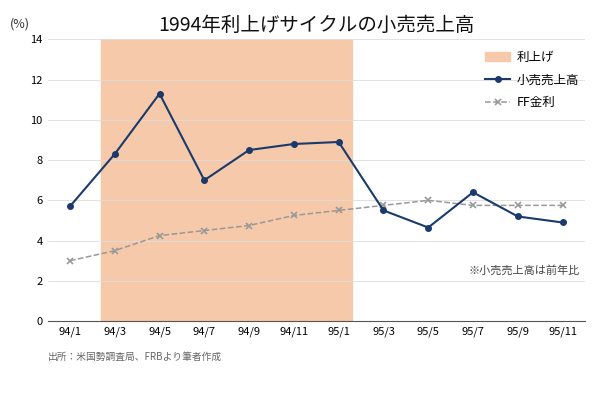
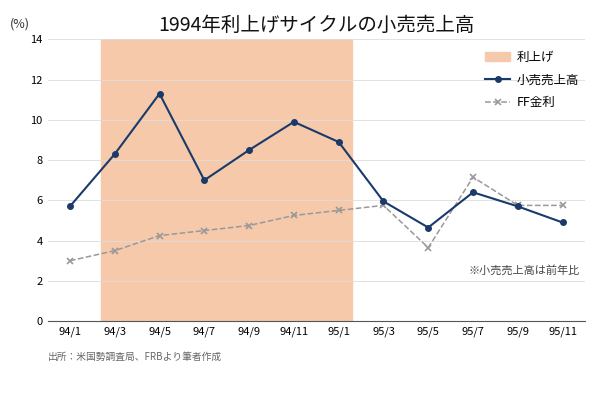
小売売上高/94/11: 8.80 -> 9.90
小売売上高/95/3: 5.50 -> 5.95
FF金利/95/5: 6.00 -> 3.65
FF金利/95/7: 5.75 -> 7.15
小売売上高/95/9: 5.20 -> 5.70
